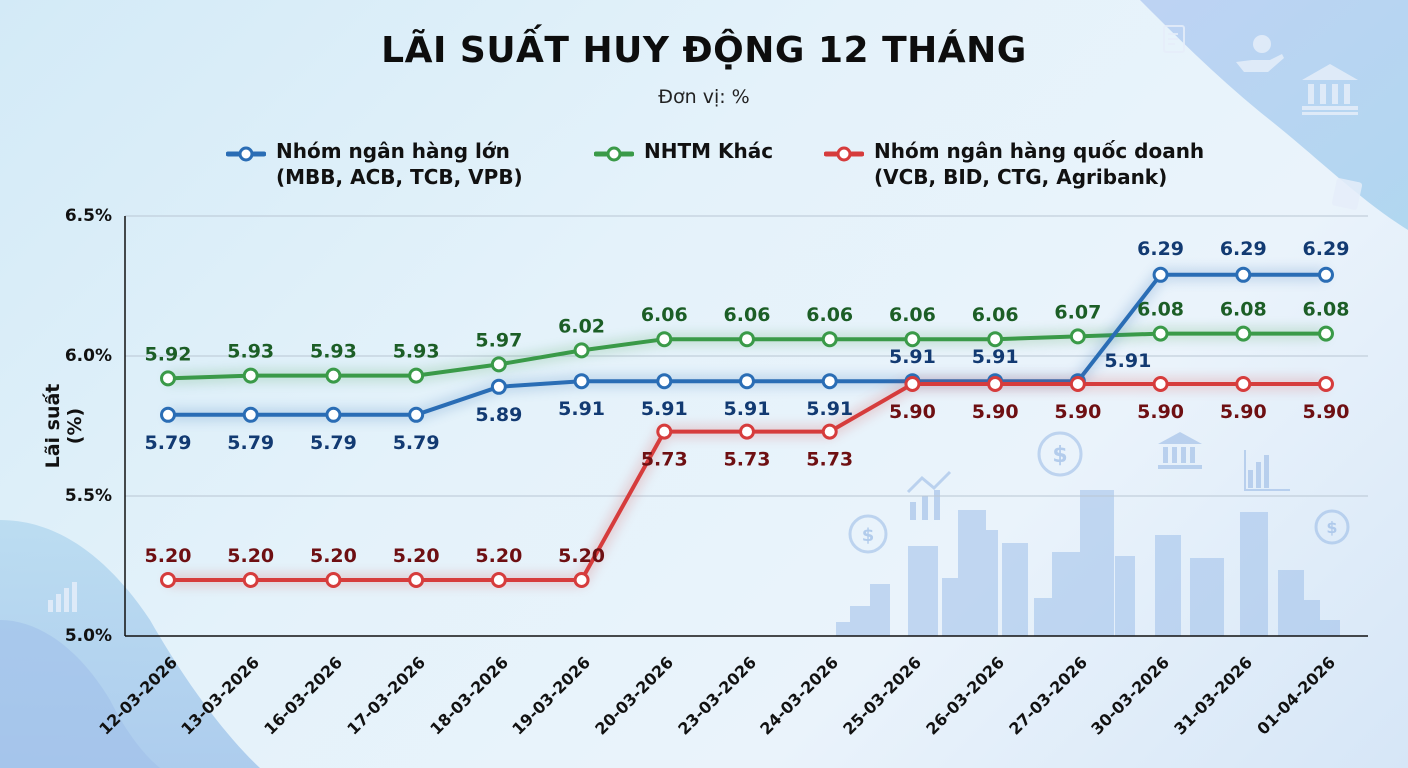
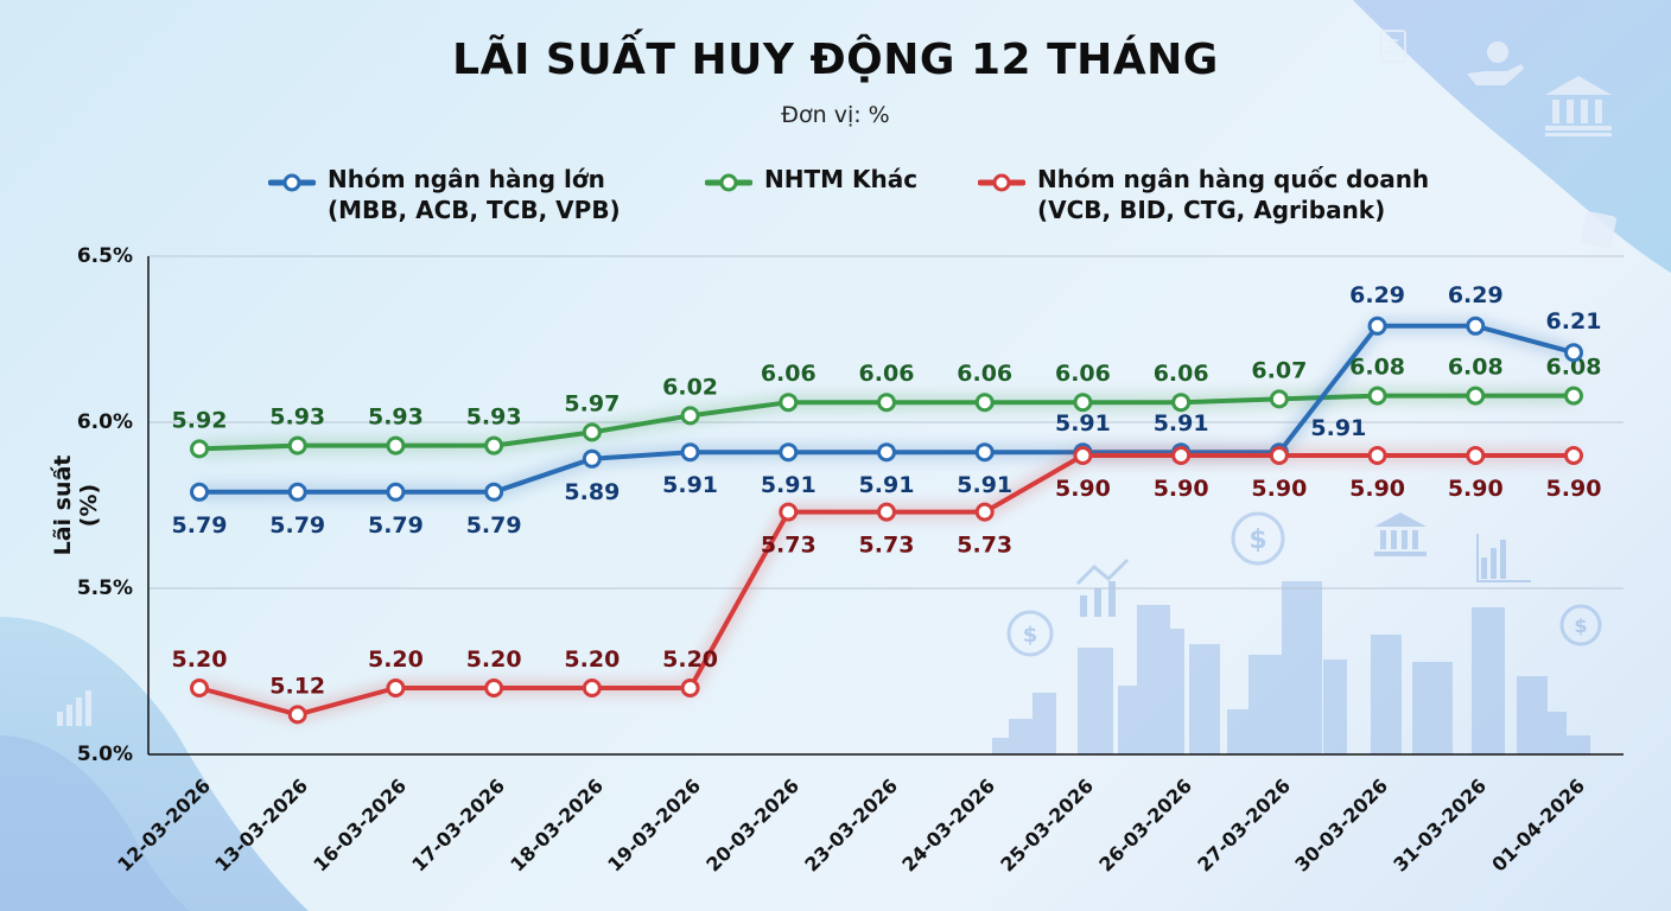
Nhóm ngân hàng quốc doanh (VCB, BID, CTG, Agribank)/13-03-2026: 5.20 -> 5.12
Nhóm ngân hàng lớn (MBB, ACB, TCB, VPB)/01-04-2026: 6.29 -> 6.21
